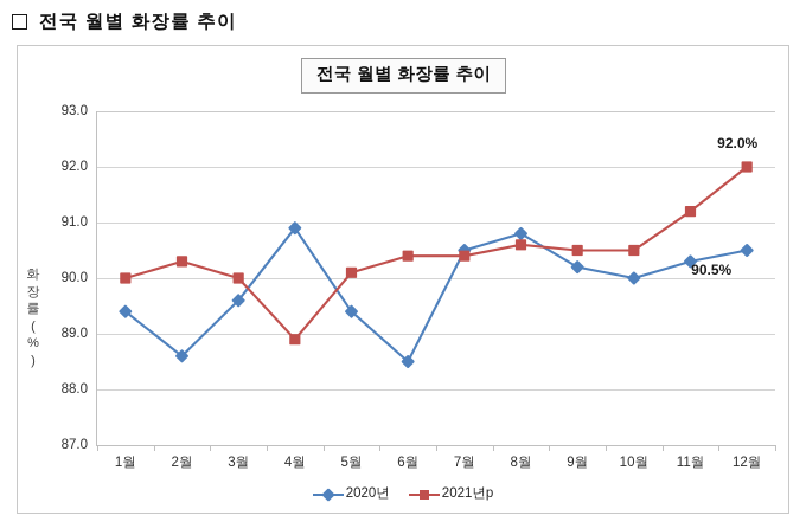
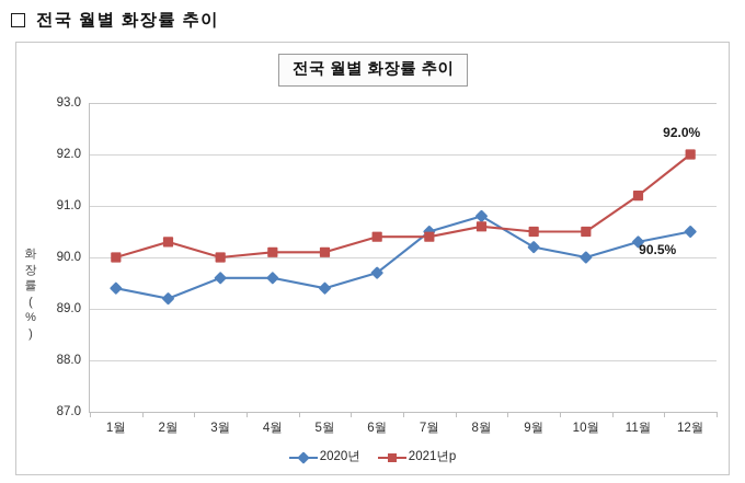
2020년/2월: 88.6 -> 89.2
2020년/4월: 90.9 -> 89.6
2021년p/4월: 88.9 -> 90.1
2020년/6월: 88.5 -> 89.7
